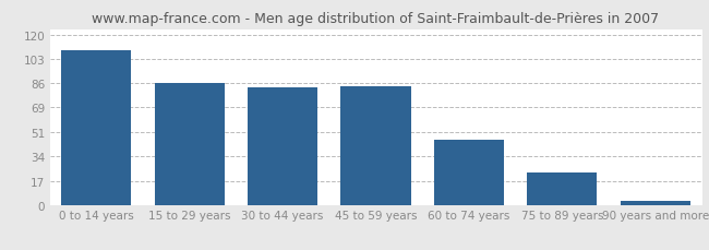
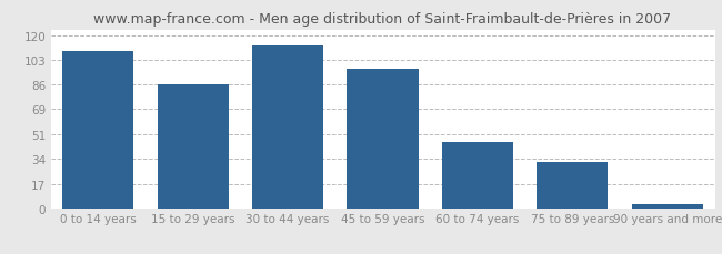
30 to 44 years: 83 -> 113
45 to 59 years: 84 -> 97
75 to 89 years: 23 -> 32
